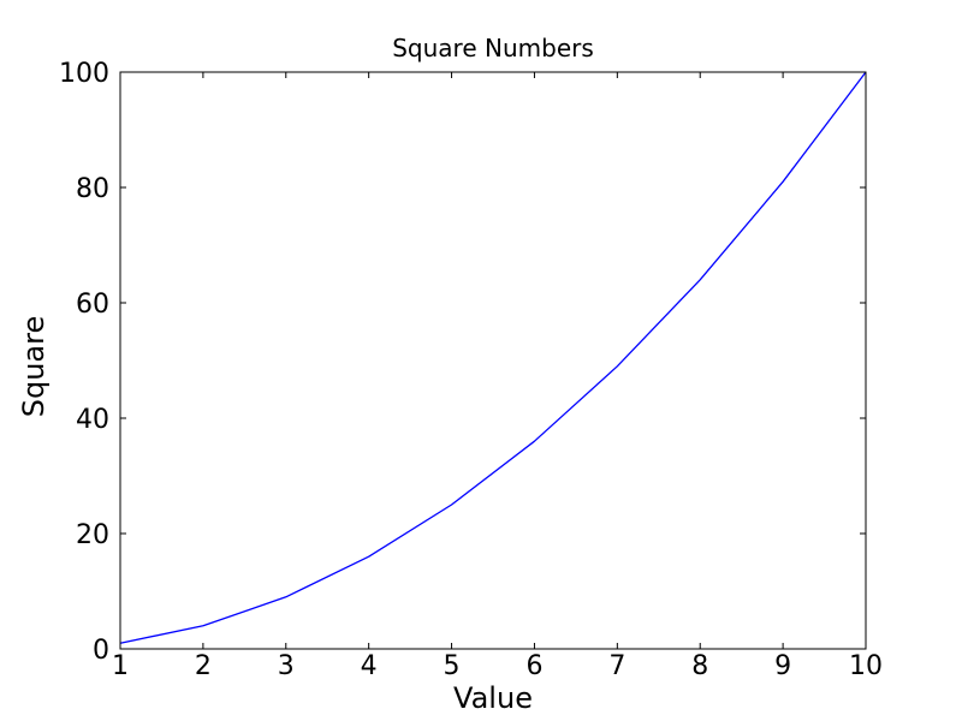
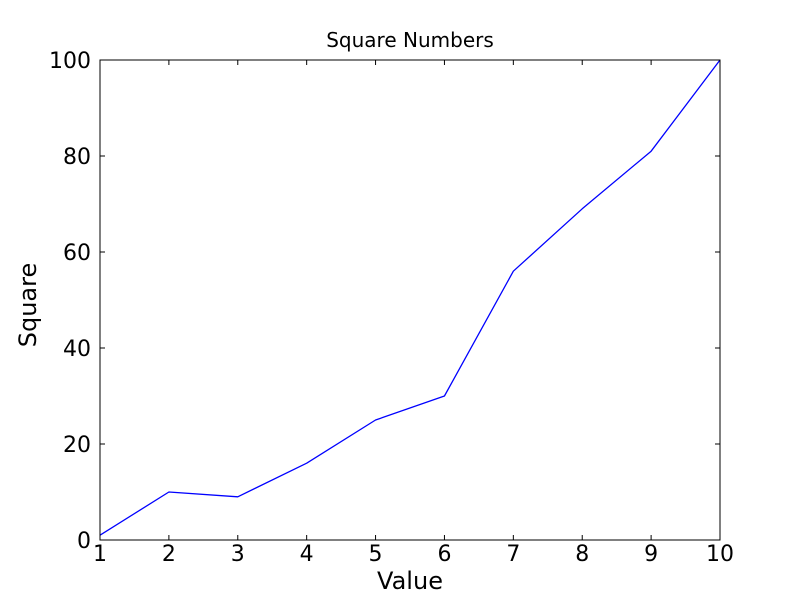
2: 4 -> 10
6: 36 -> 30
7: 49 -> 56
8: 64 -> 69
